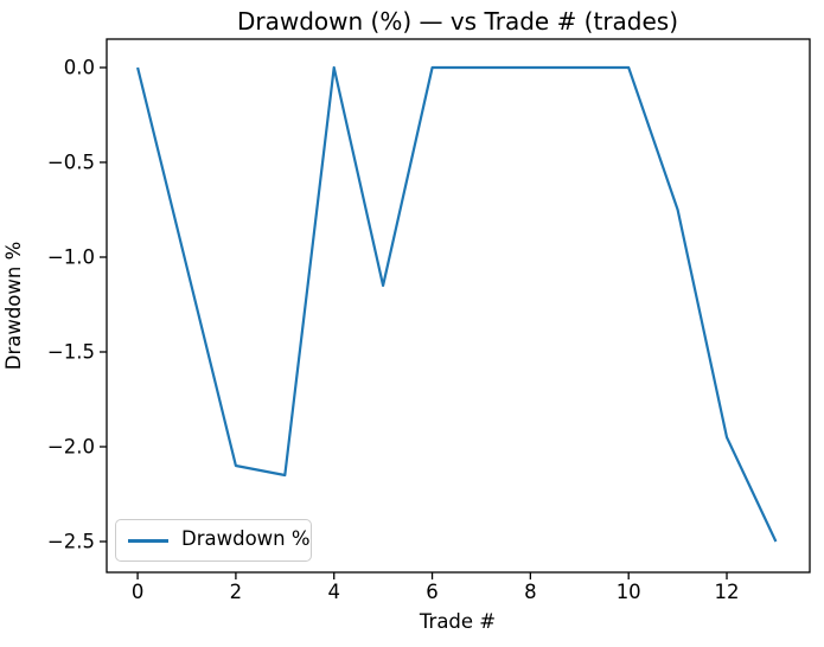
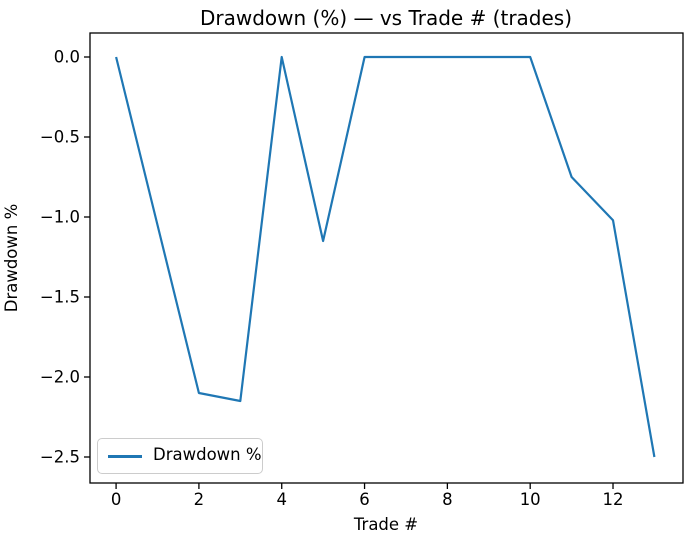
12: -1.95 -> -1.02
